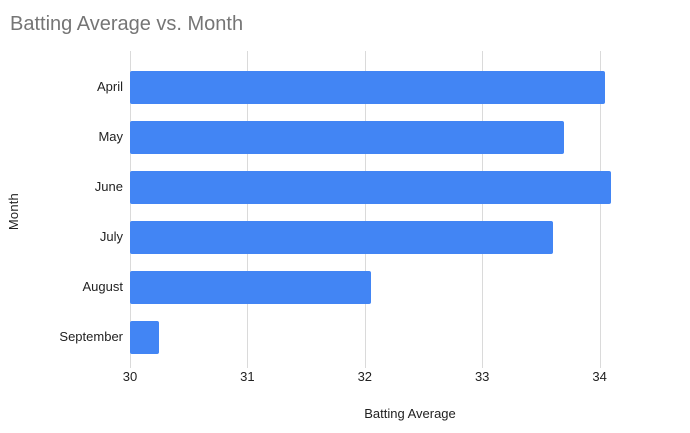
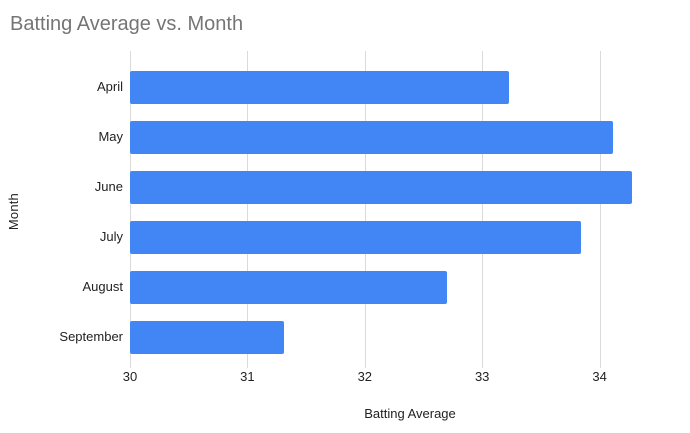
April: 34.05 -> 33.23
May: 33.70 -> 34.11
June: 34.10 -> 34.28
July: 33.60 -> 33.84
August: 32.05 -> 32.70
September: 30.25 -> 31.31
